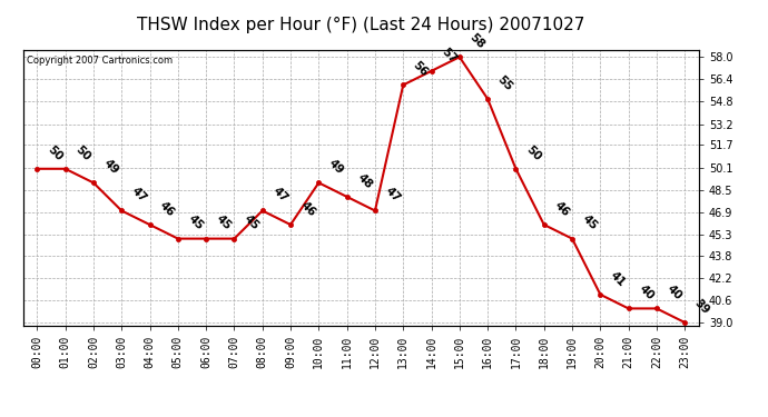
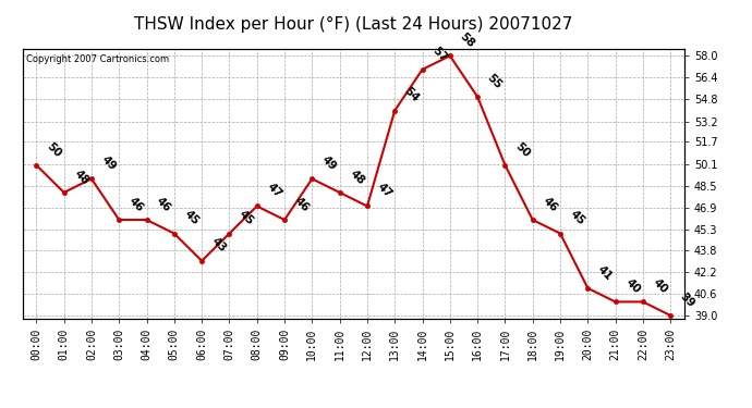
01:00: 50 -> 48
03:00: 47 -> 46
06:00: 45 -> 43
13:00: 56 -> 54
